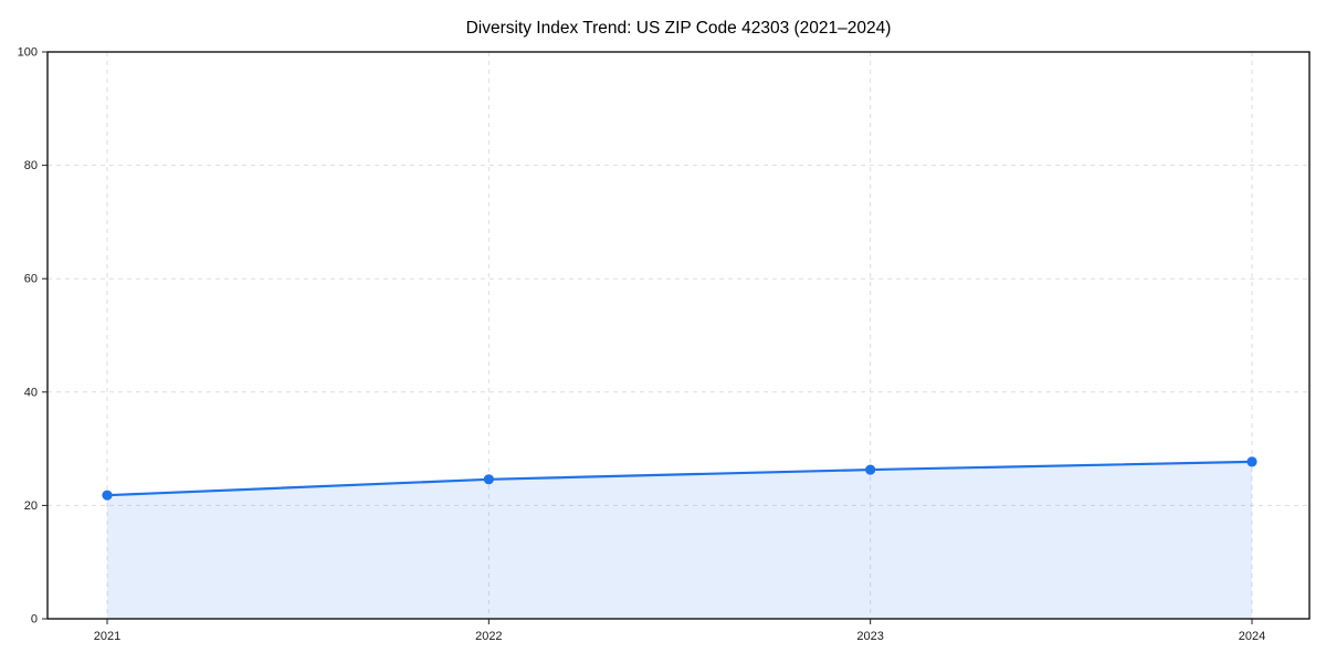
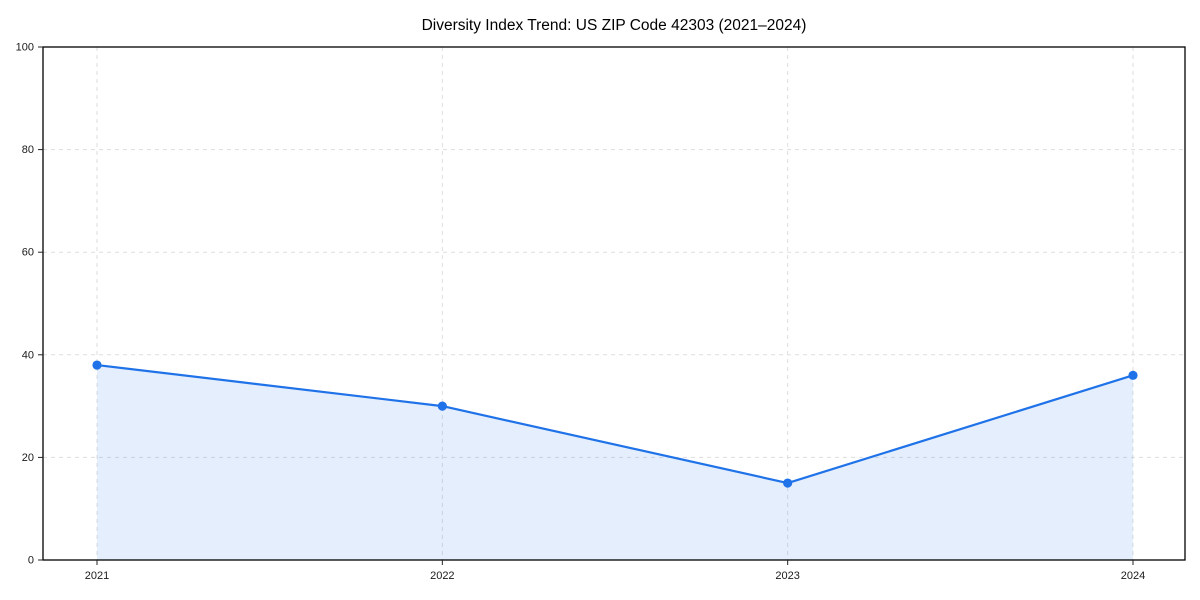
2021: 22 -> 38
2022: 25 -> 30
2023: 26 -> 15
2024: 28 -> 36
